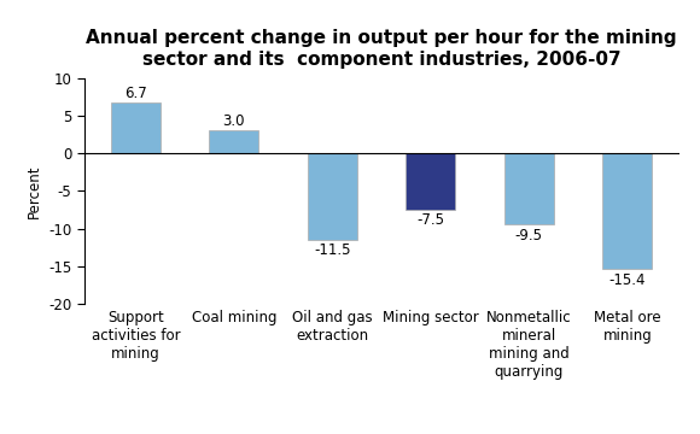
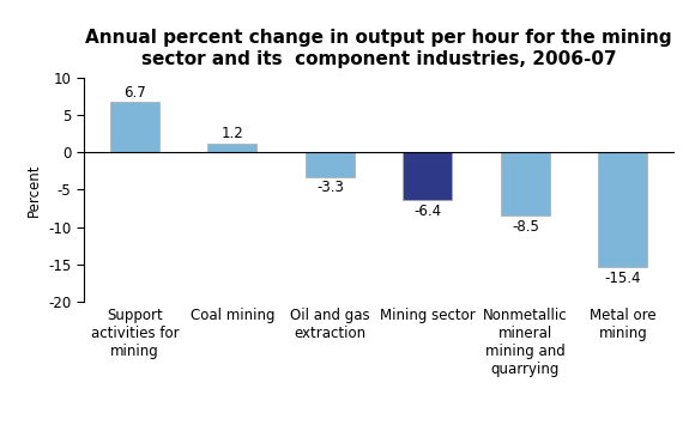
Coal mining: 3.0 -> 1.2
Oil and gas extraction: -11.5 -> -3.3
Mining sector: -7.5 -> -6.4
Nonmetallic mineral mining and quarrying: -9.5 -> -8.5
